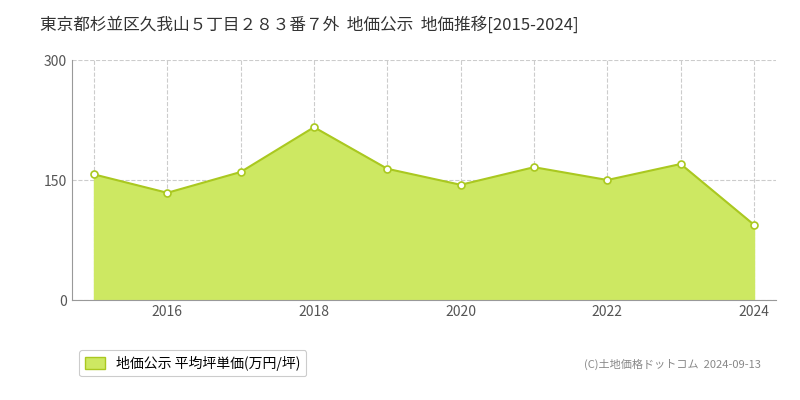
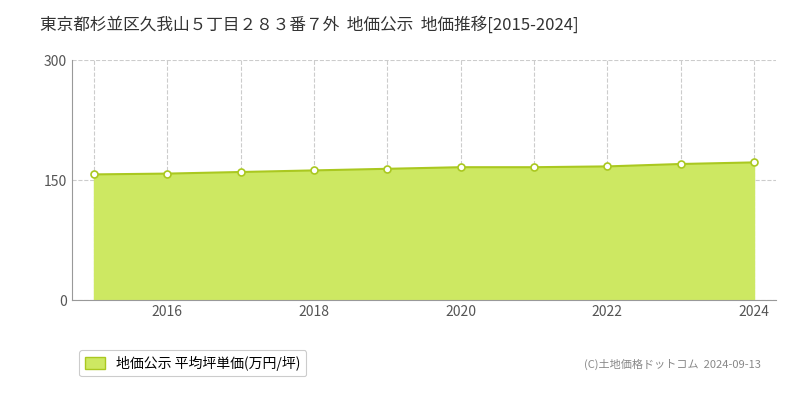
2016: 134 -> 158
2018: 216 -> 162
2020: 144 -> 166
2022: 150 -> 167
2024: 94 -> 172
